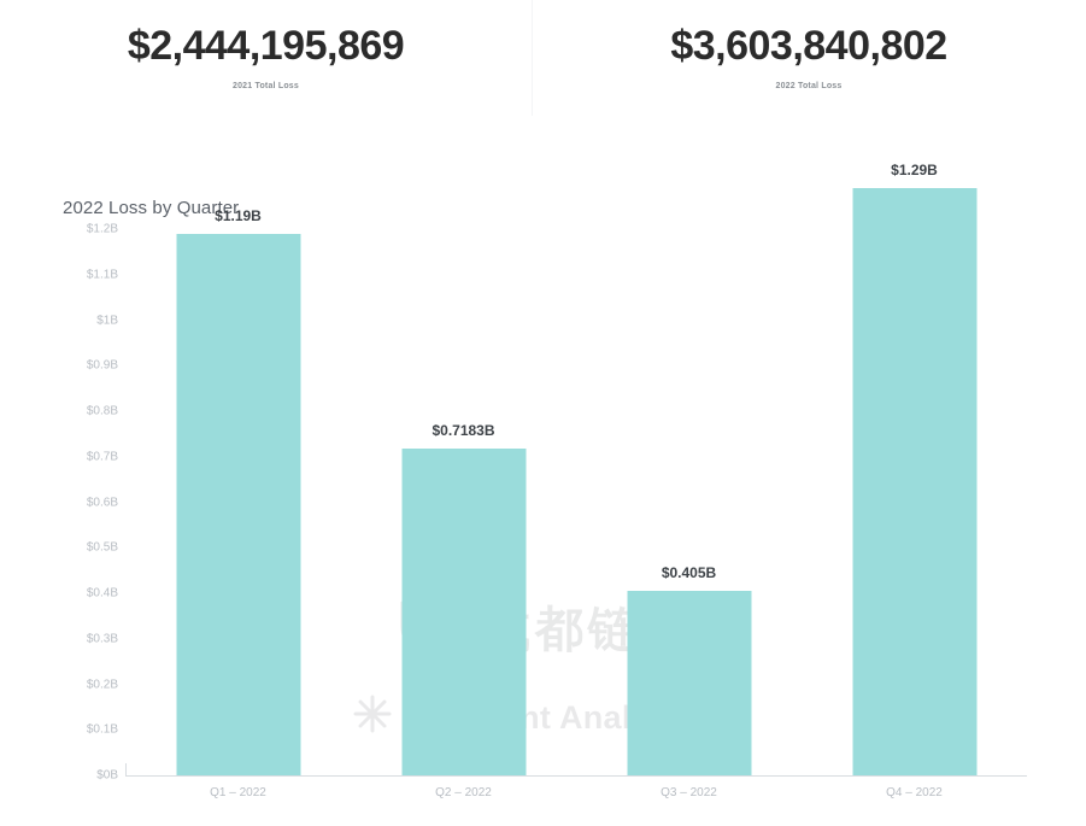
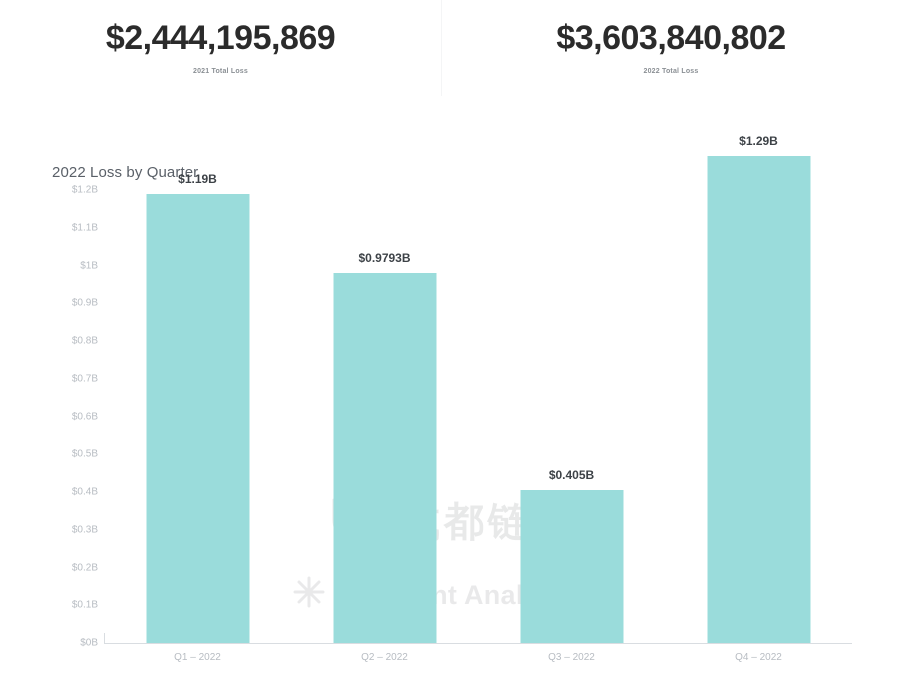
Q2 – 2022: $0.7183B -> $0.9793B
